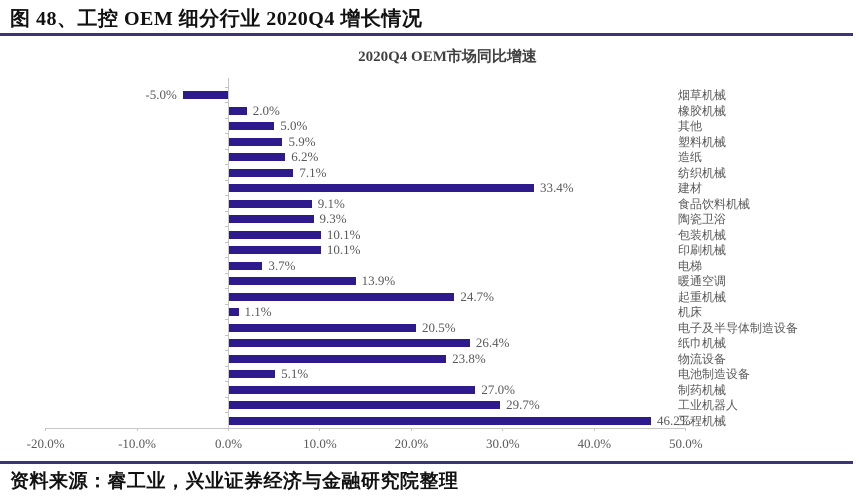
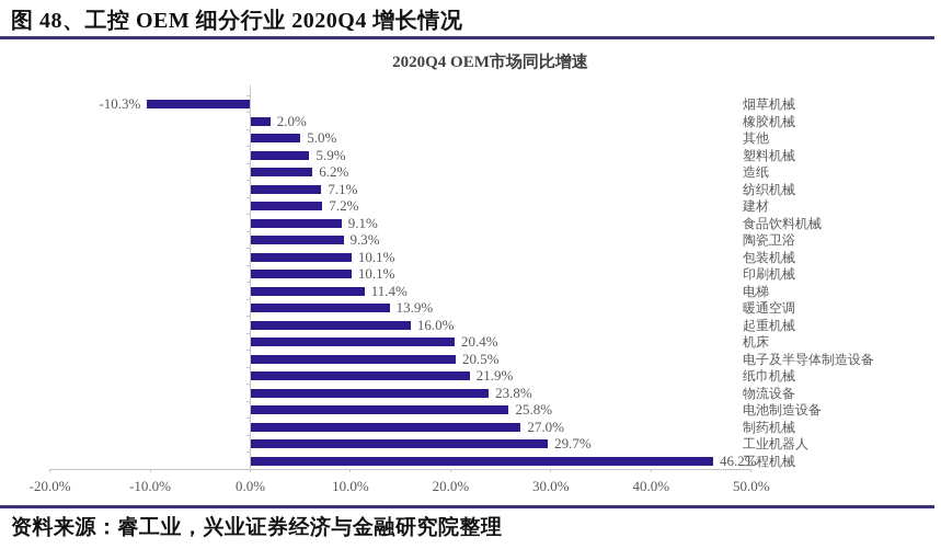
烟草机械: -5.0% -> -10.3%
建材: 33.4% -> 7.2%
电梯: 3.7% -> 11.4%
起重机械: 24.7% -> 16.0%
机床: 1.1% -> 20.4%
纸巾机械: 26.4% -> 21.9%
电池制造设备: 5.1% -> 25.8%
